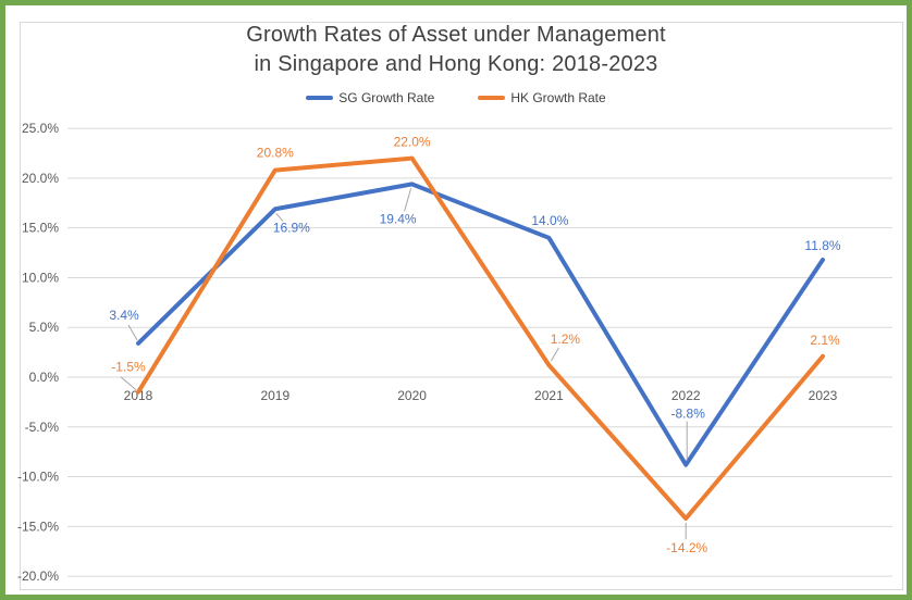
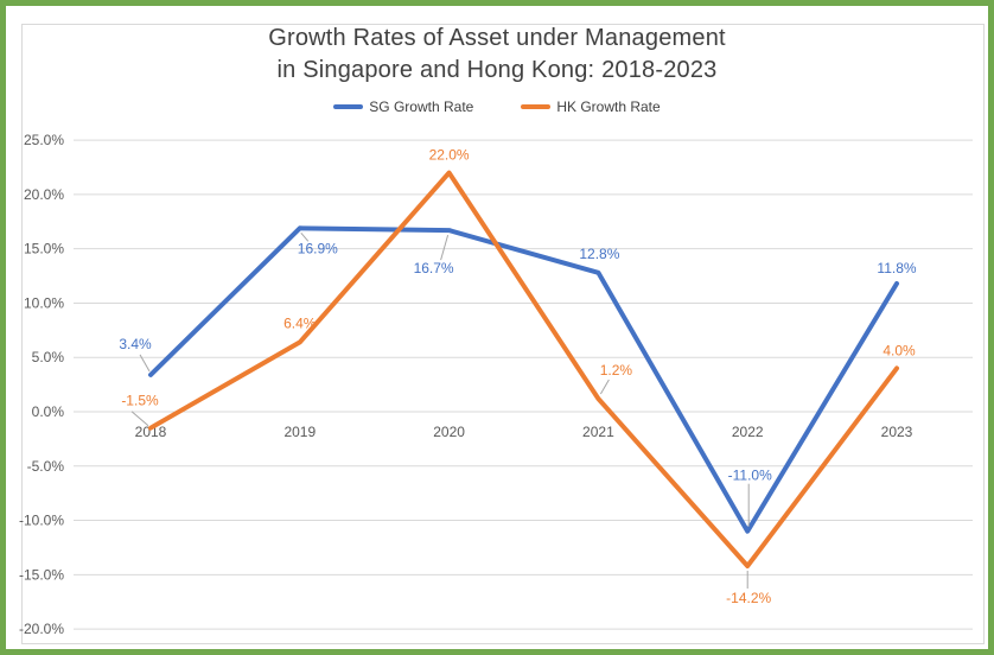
HK Growth Rate/2019: 20.8% -> 6.4%
SG Growth Rate/2020: 19.4% -> 16.7%
SG Growth Rate/2021: 14.0% -> 12.8%
SG Growth Rate/2022: -8.8% -> -11.0%
HK Growth Rate/2023: 2.1% -> 4.0%
